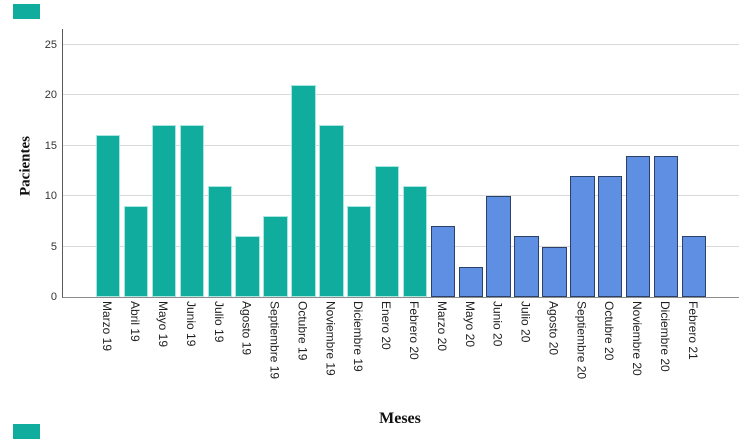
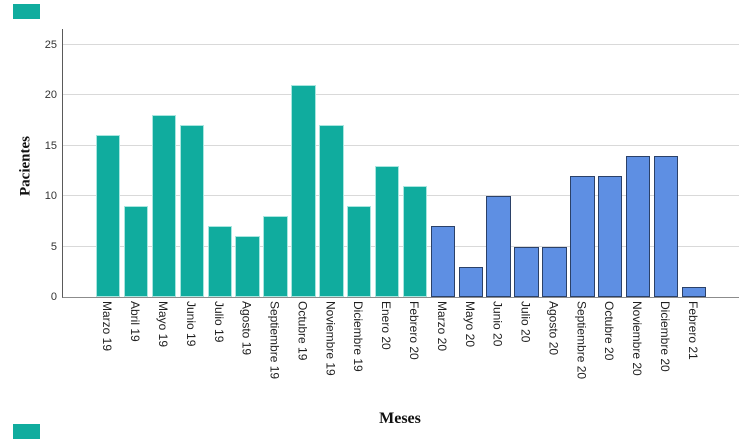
Mayo 19: 17 -> 18
Julio 19: 11 -> 7
Julio 20: 6 -> 5
Febrero 21: 6 -> 1
